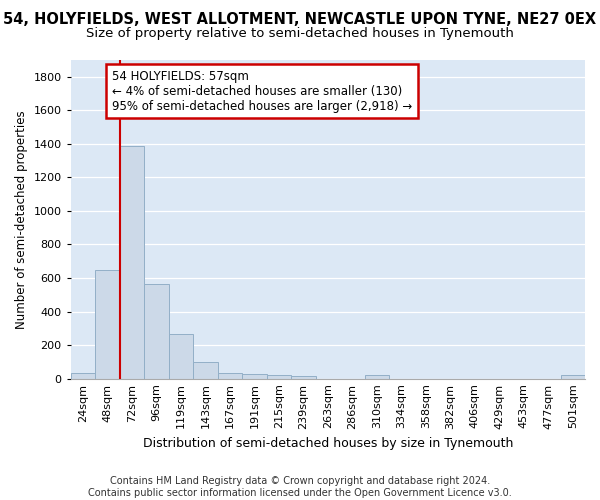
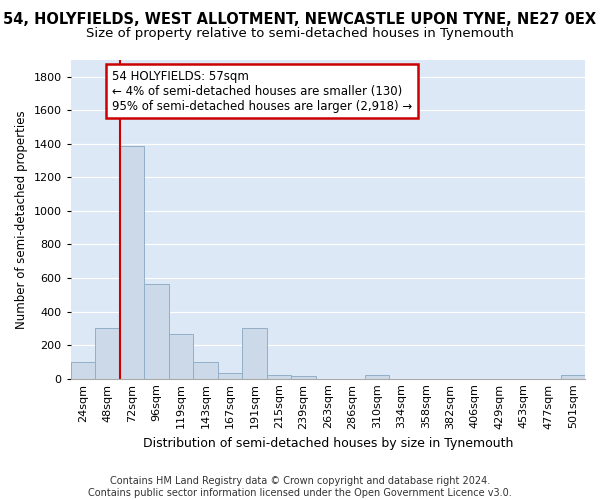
24sqm: 40 -> 100
48sqm: 650 -> 300
191sqm: 20 -> 300
